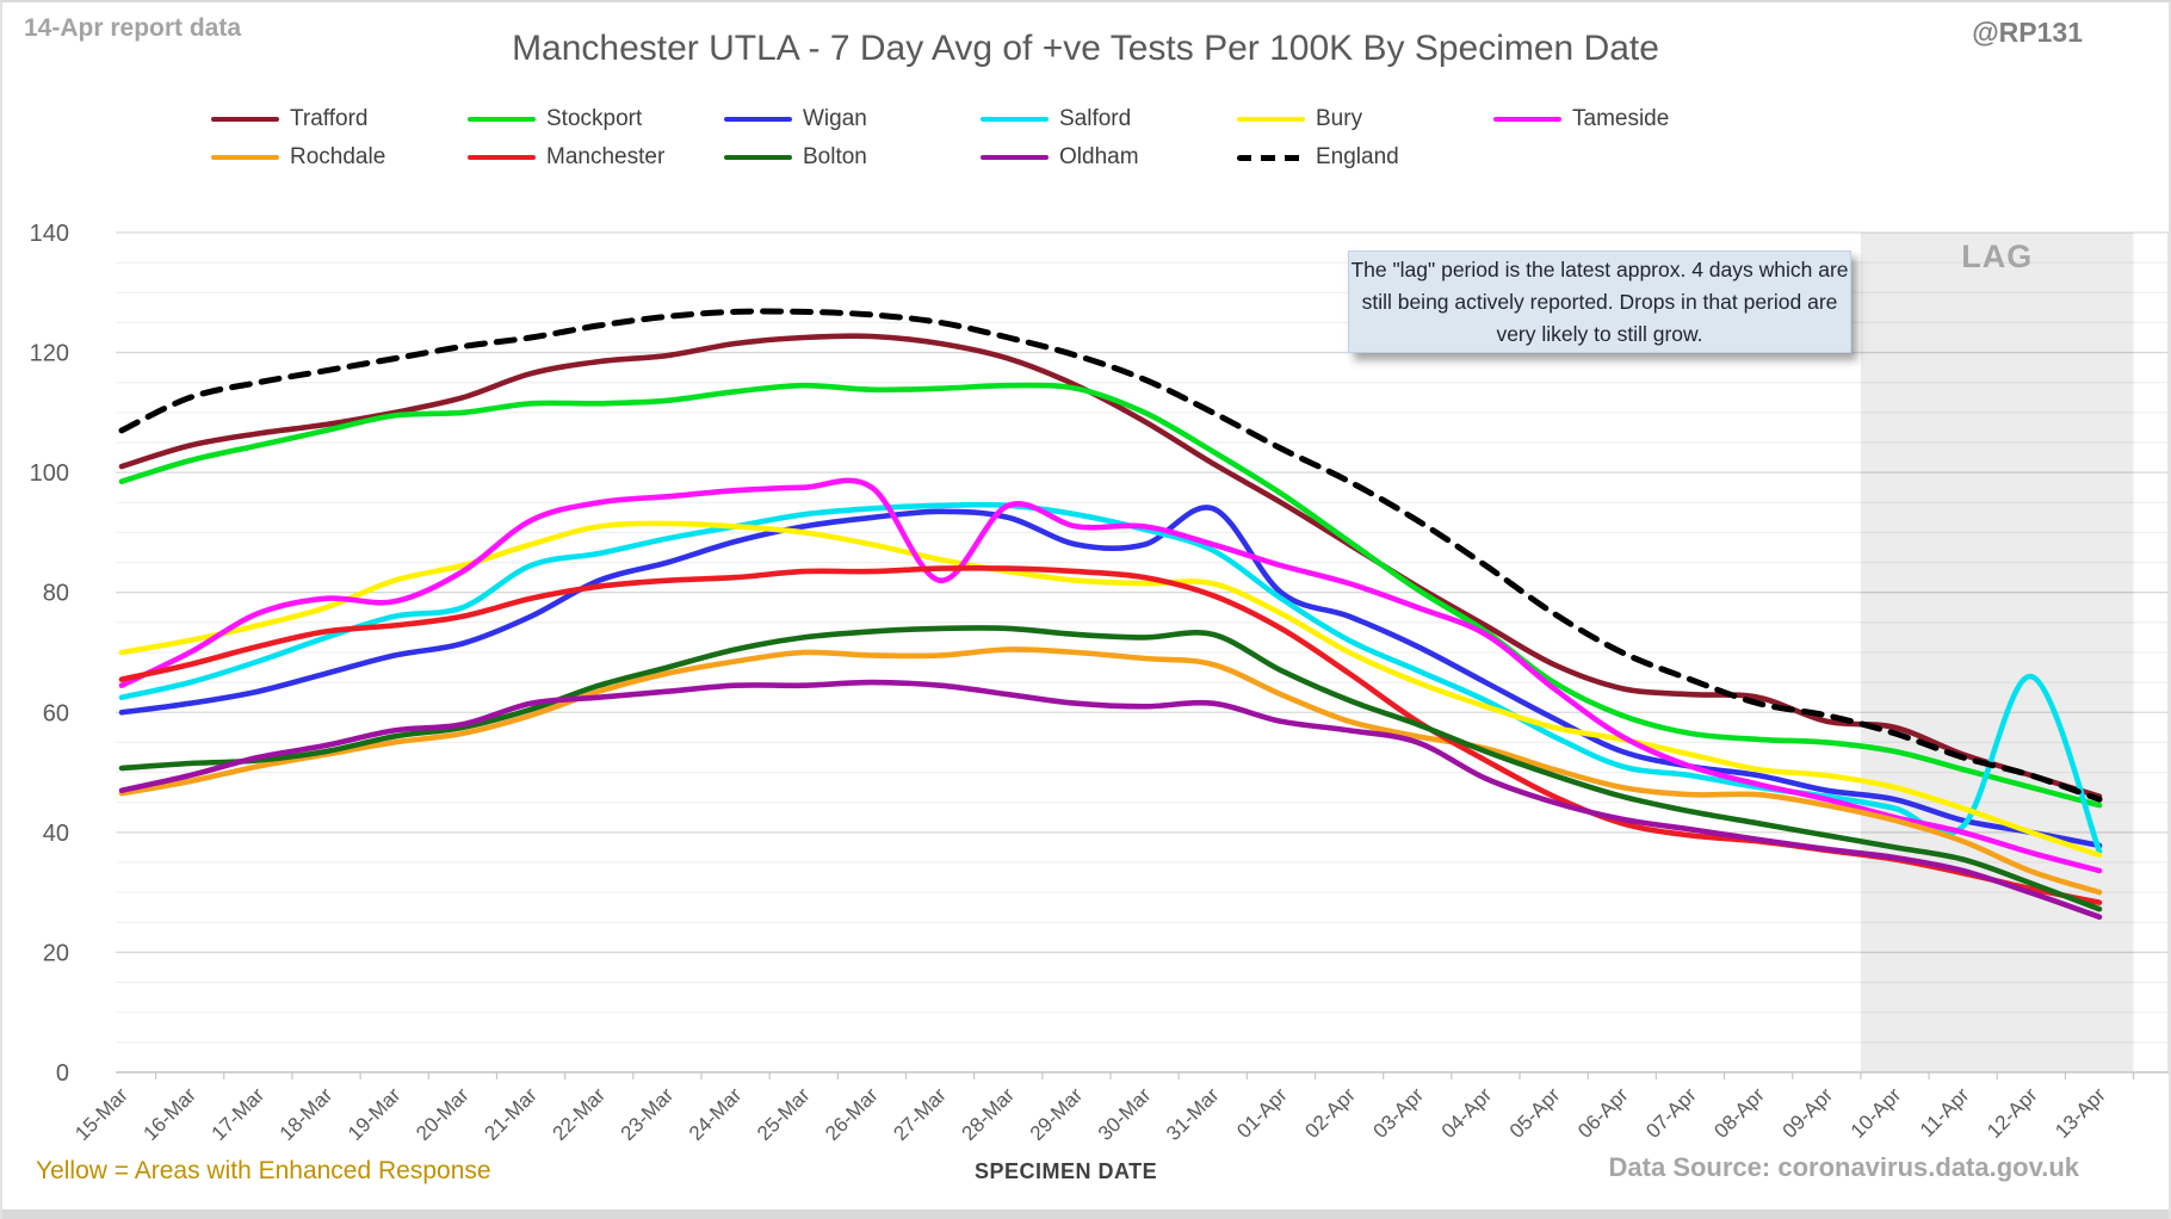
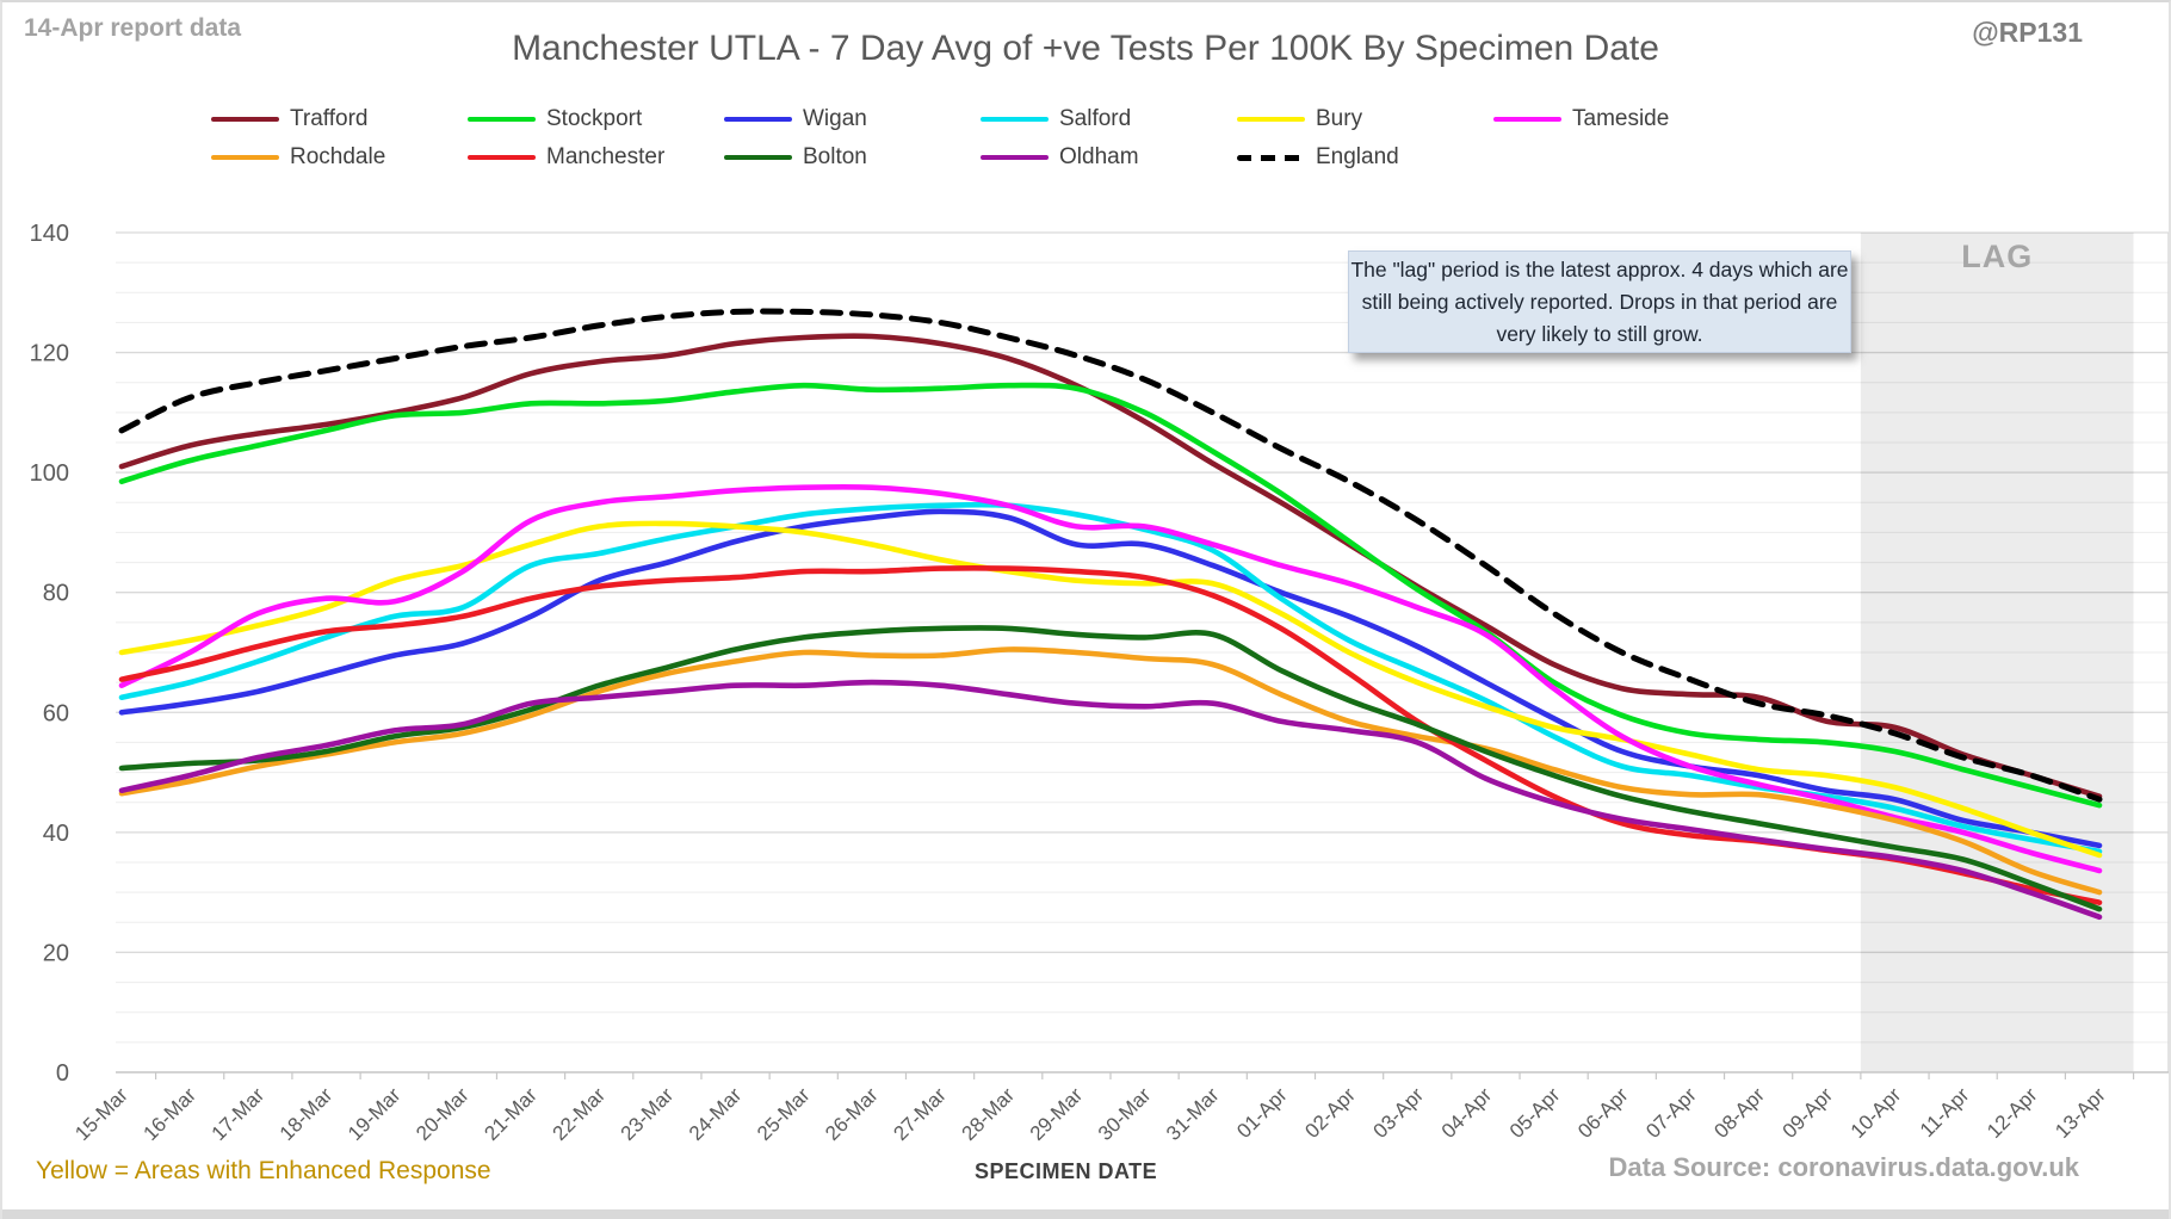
Tameside/27-Mar: 82 -> 96
Wigan/31-Mar: 94 -> 84
Salford/12-Apr: 66 -> 39
